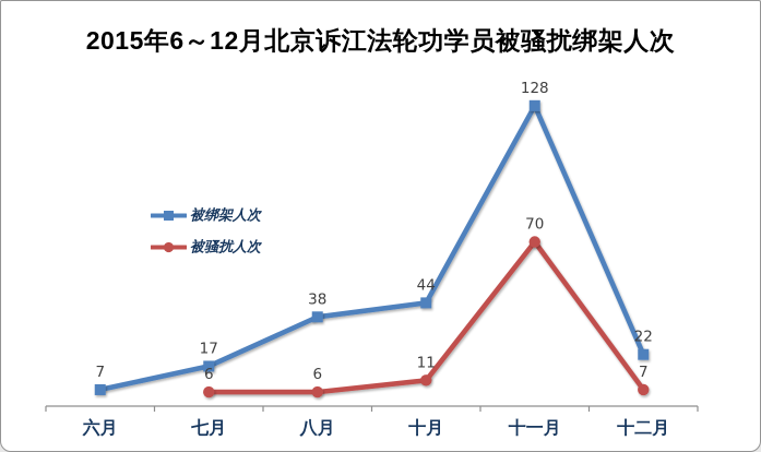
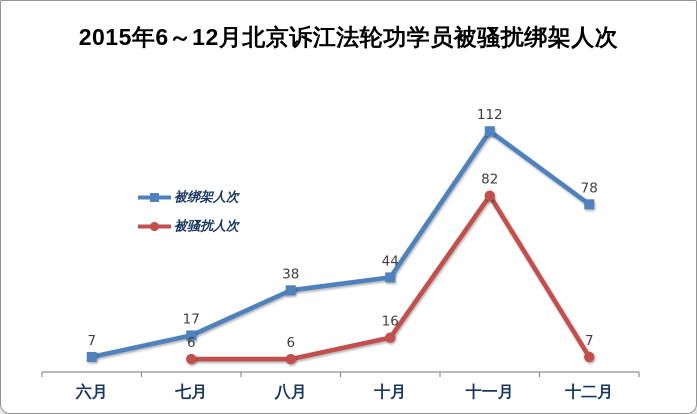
被骚扰人次/十月: 11 -> 16
被绑架人次/十一月: 128 -> 112
被骚扰人次/十一月: 70 -> 82
被绑架人次/十二月: 22 -> 78
